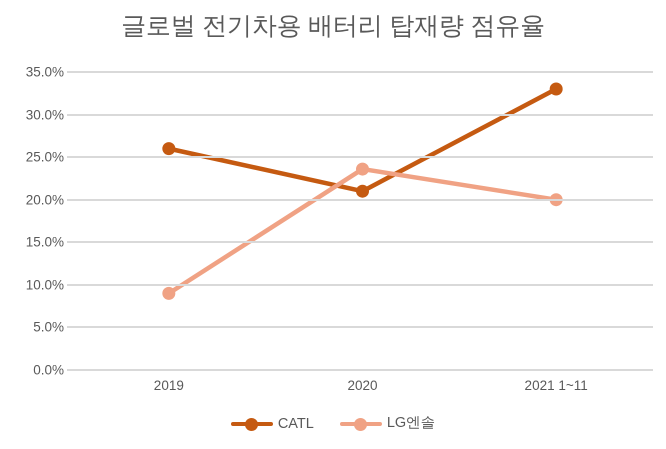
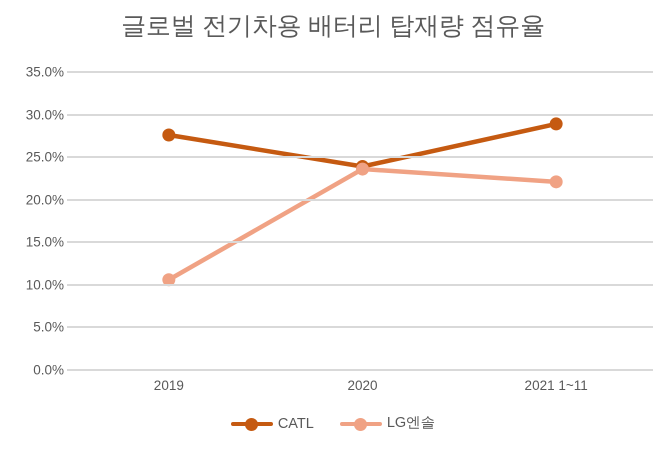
CATL/2019: 26% -> 28%
LG엔솔/2019: 9% -> 11%
CATL/2020: 21% -> 24%
CATL/2021 1~11: 33% -> 29%
LG엔솔/2021 1~11: 20% -> 22%
